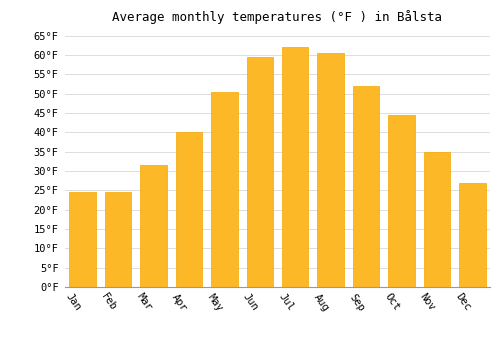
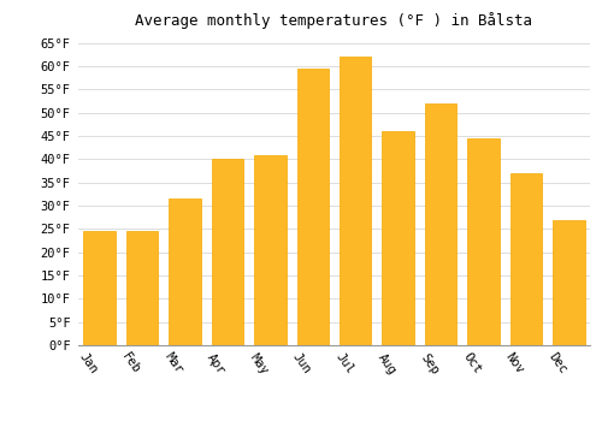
May: 50.5°F -> 41.0°F
Aug: 60.5°F -> 46.0°F
Nov: 35.0°F -> 37.0°F
